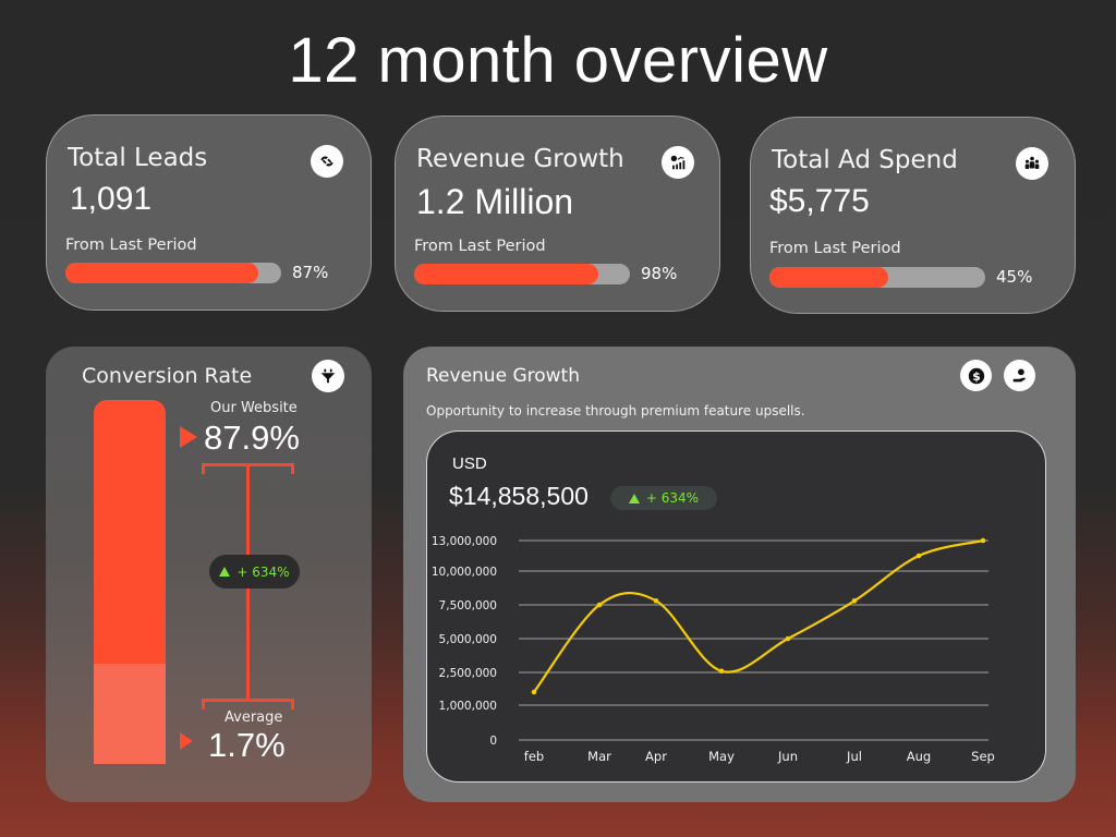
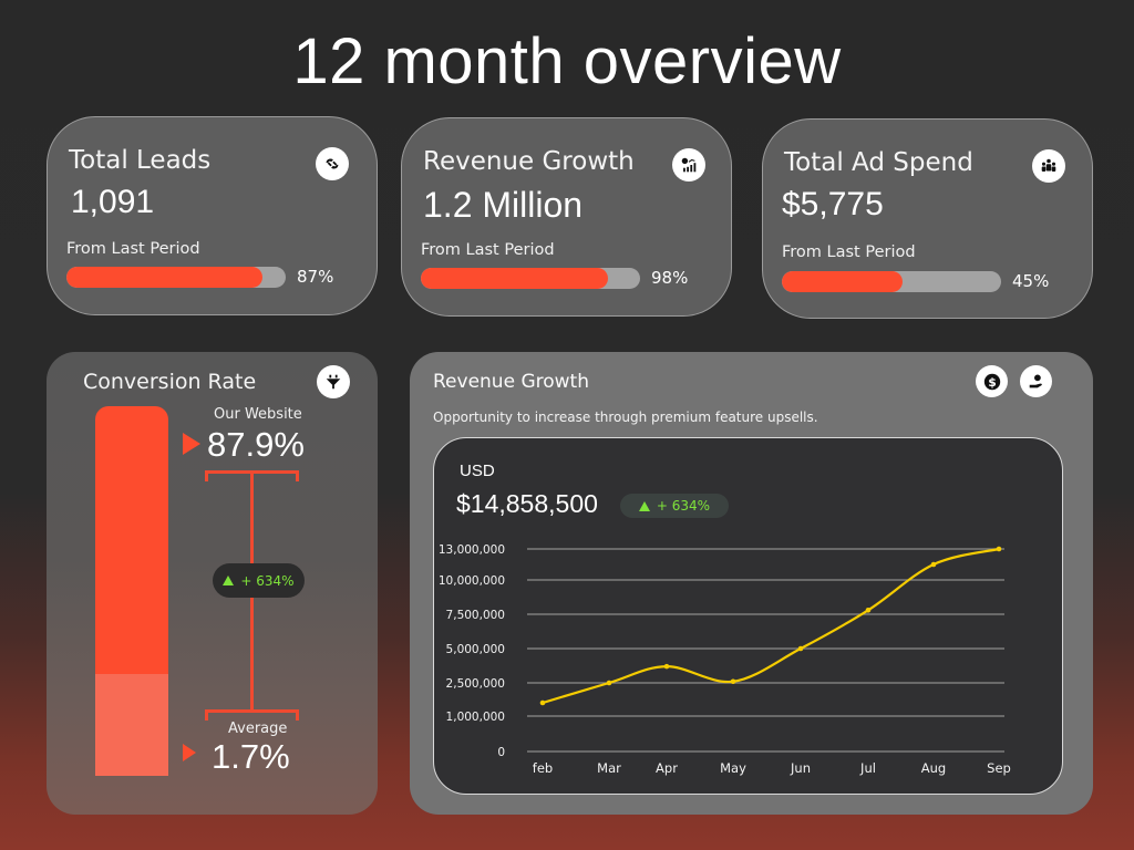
Mar: 7500000 -> 2500000
Apr: 7800000 -> 3700000
